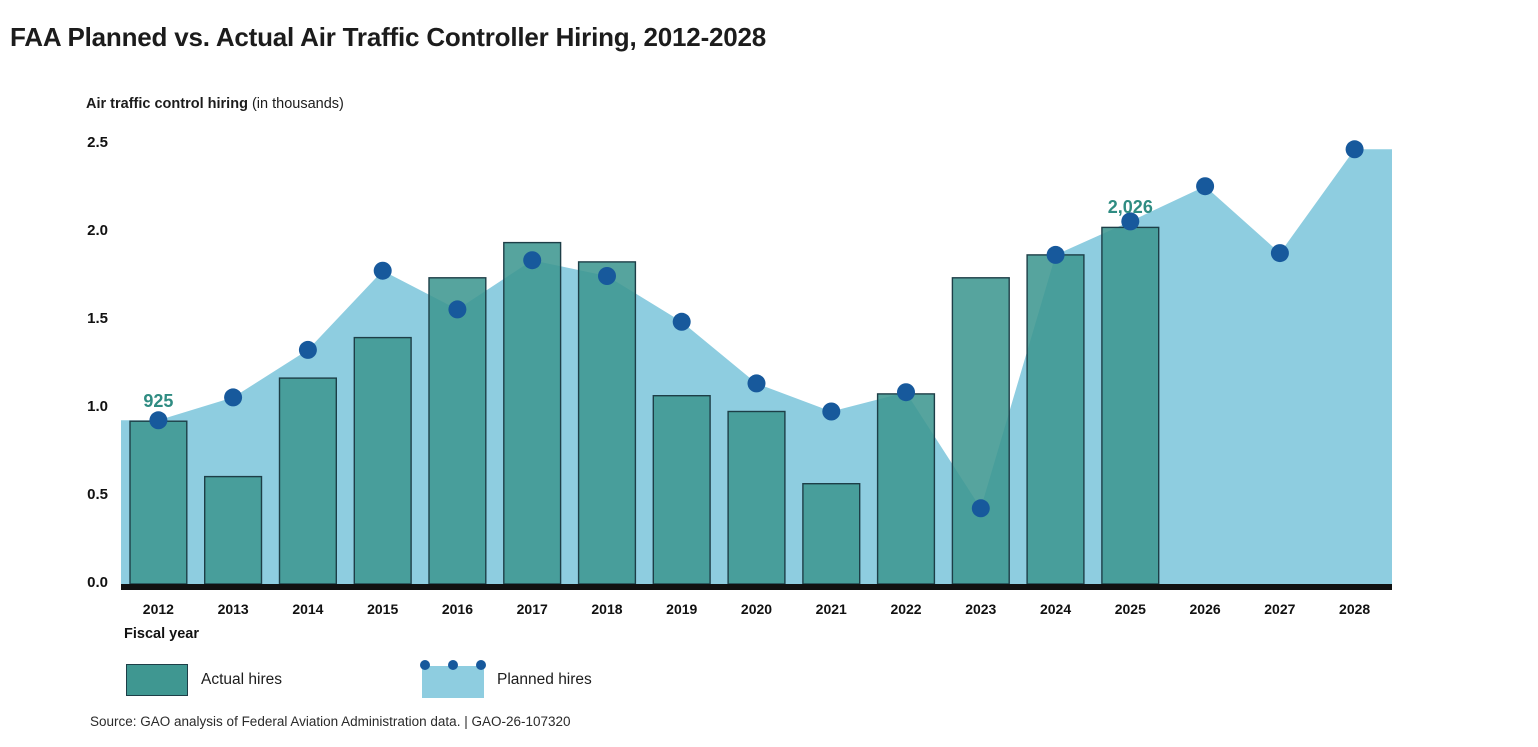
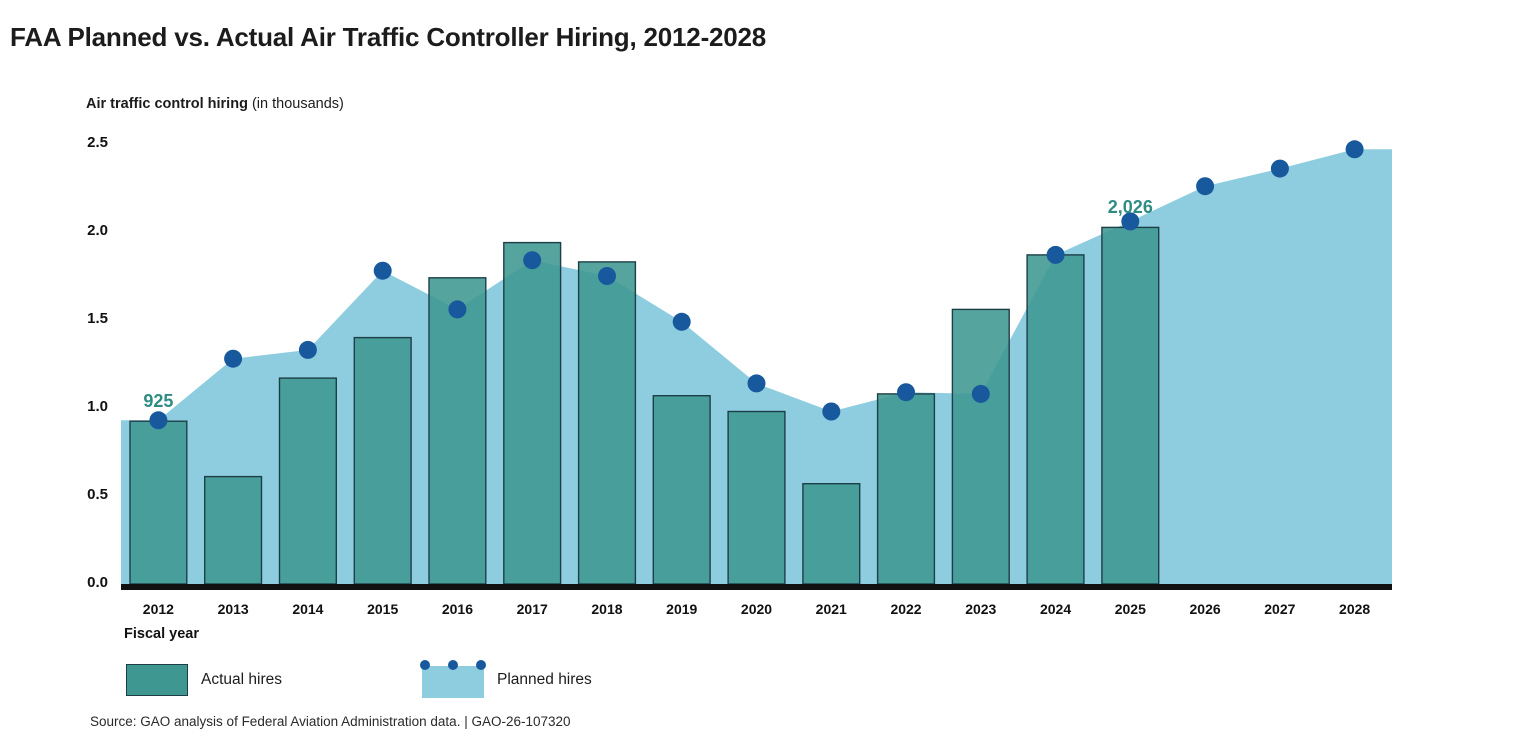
Planned hires/2013: 1.06 -> 1.28
Actual hires/2023: 1.74 -> 1.56
Planned hires/2023: 0.43 -> 1.08
Planned hires/2027: 1.88 -> 2.36
